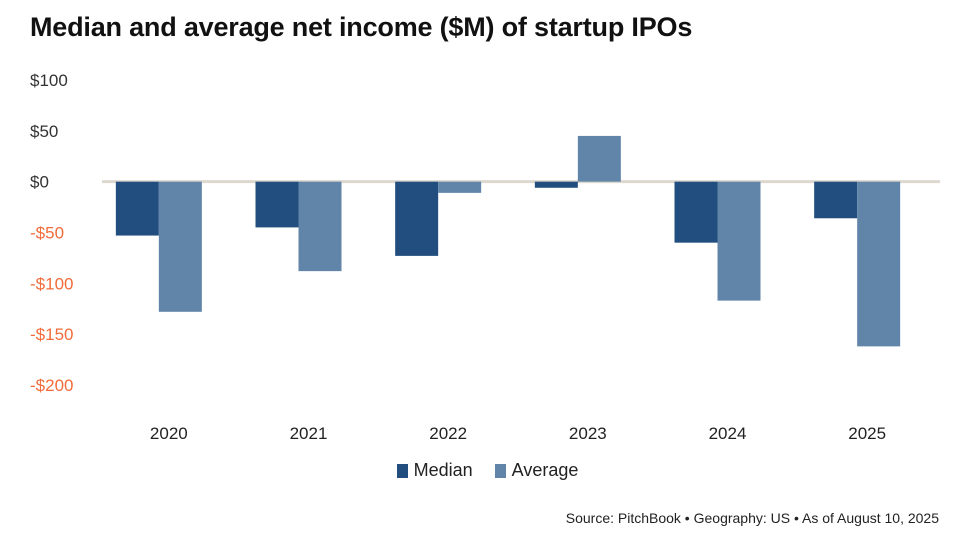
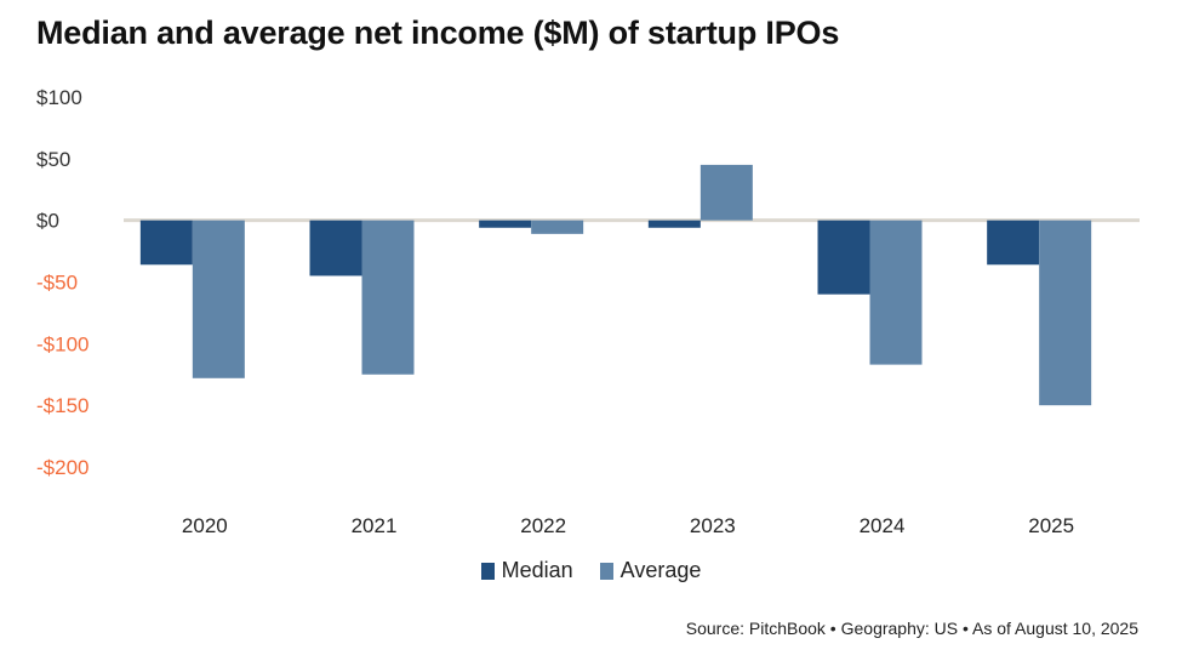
Median/2020: -$53 -> -$36
Average/2021: -$88 -> -$125
Median/2022: -$73 -> -$6
Average/2025: -$162 -> -$150
